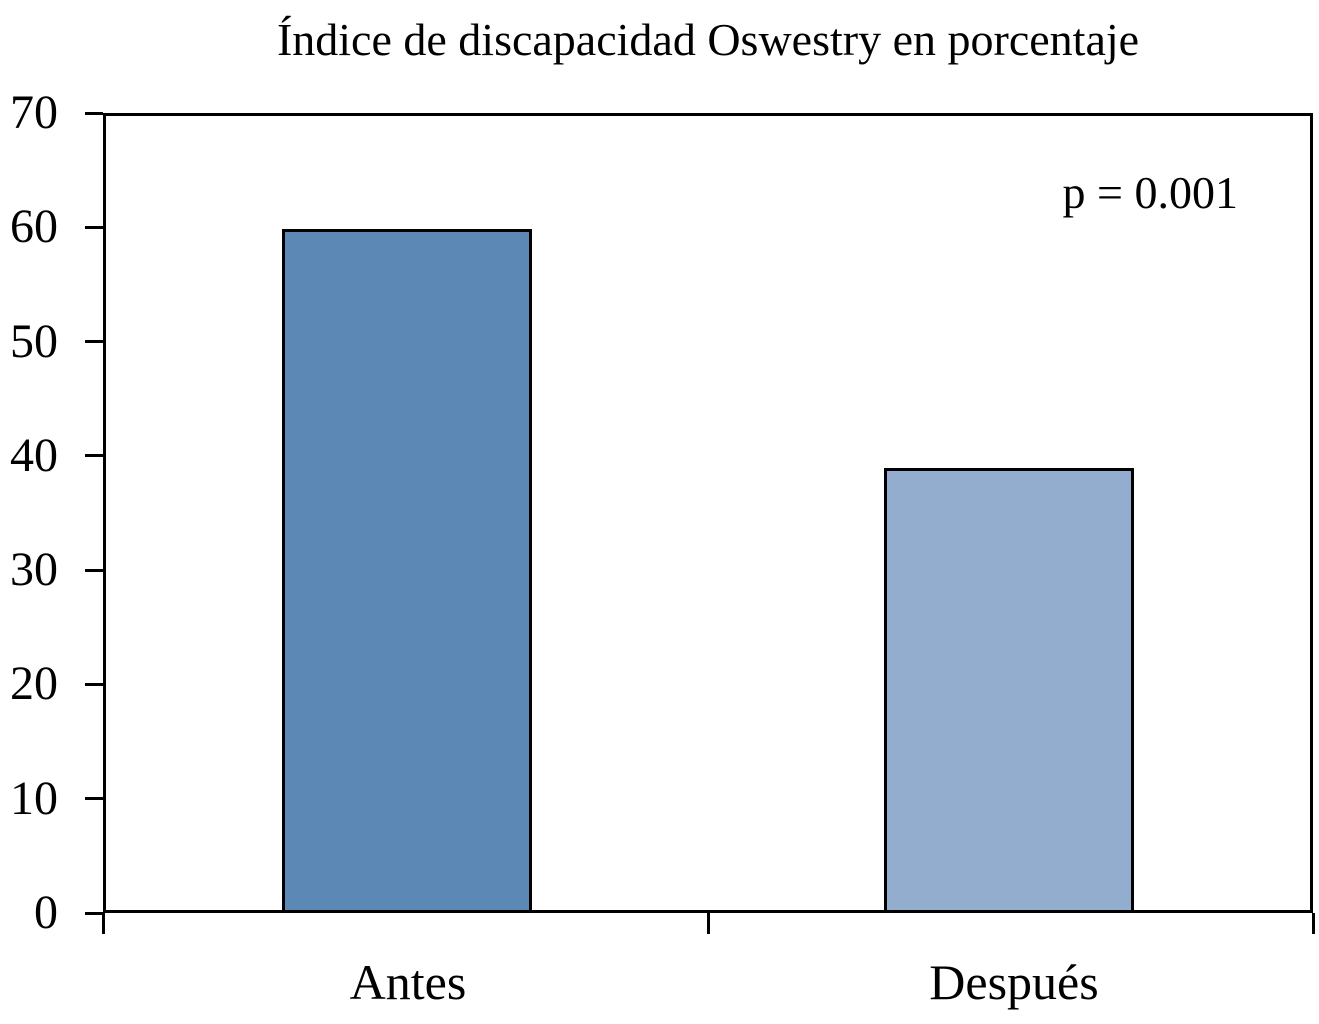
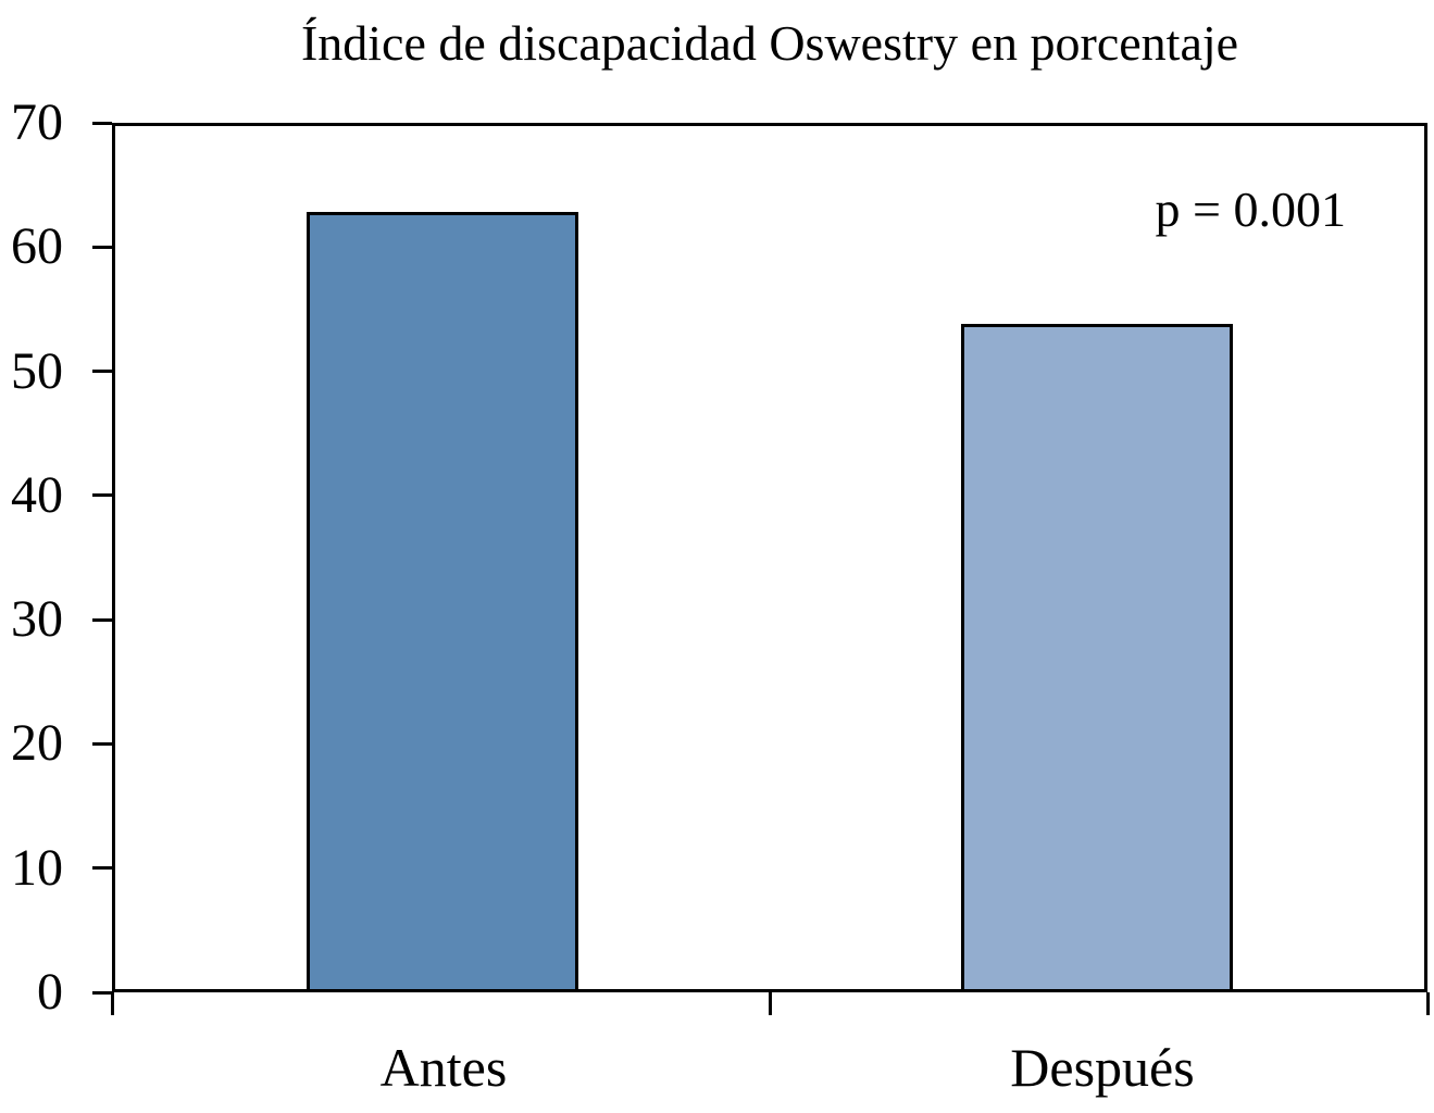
Antes: 60 -> 63
Después: 39 -> 54
